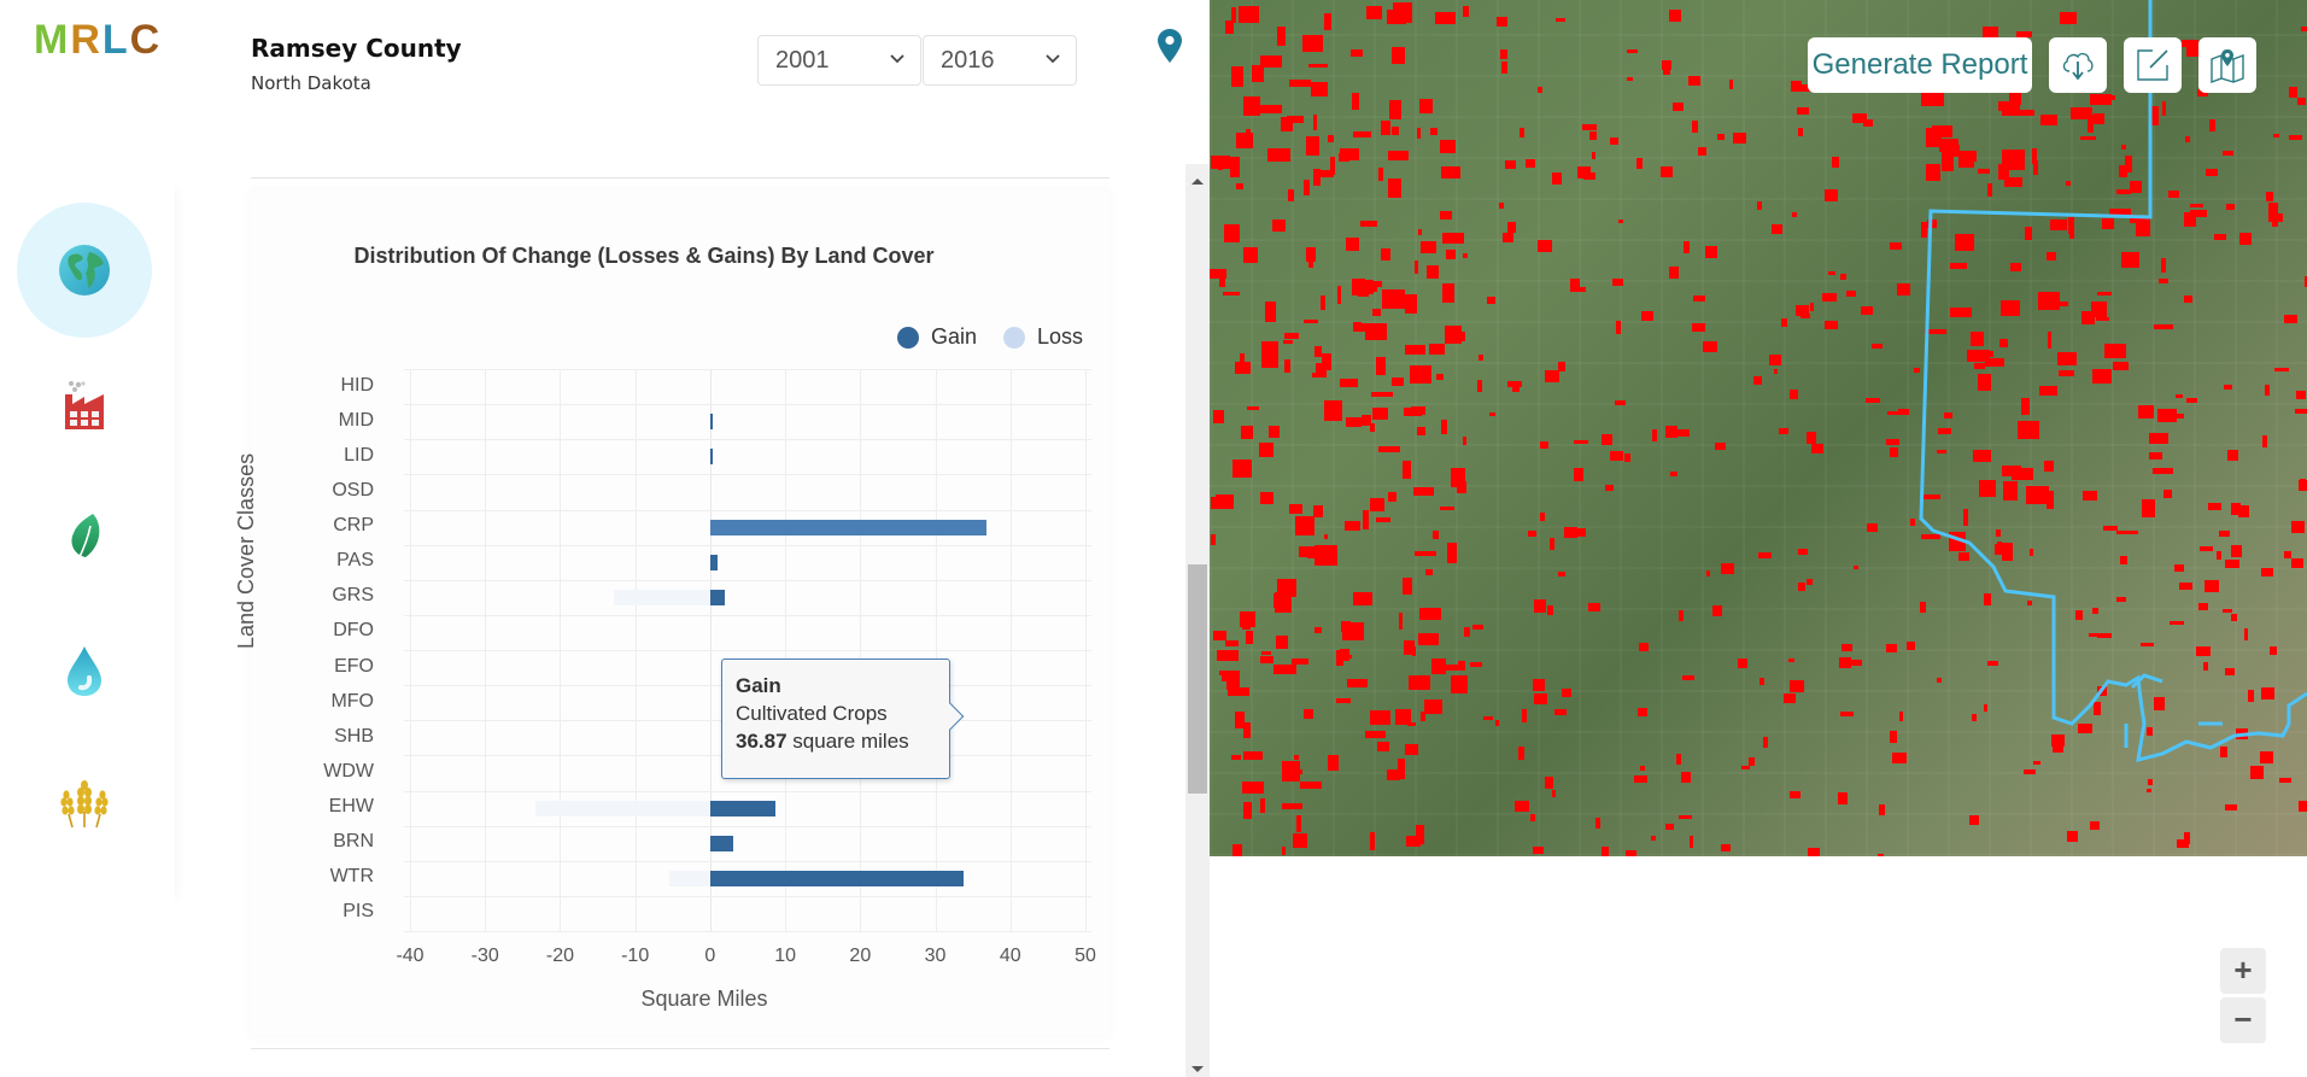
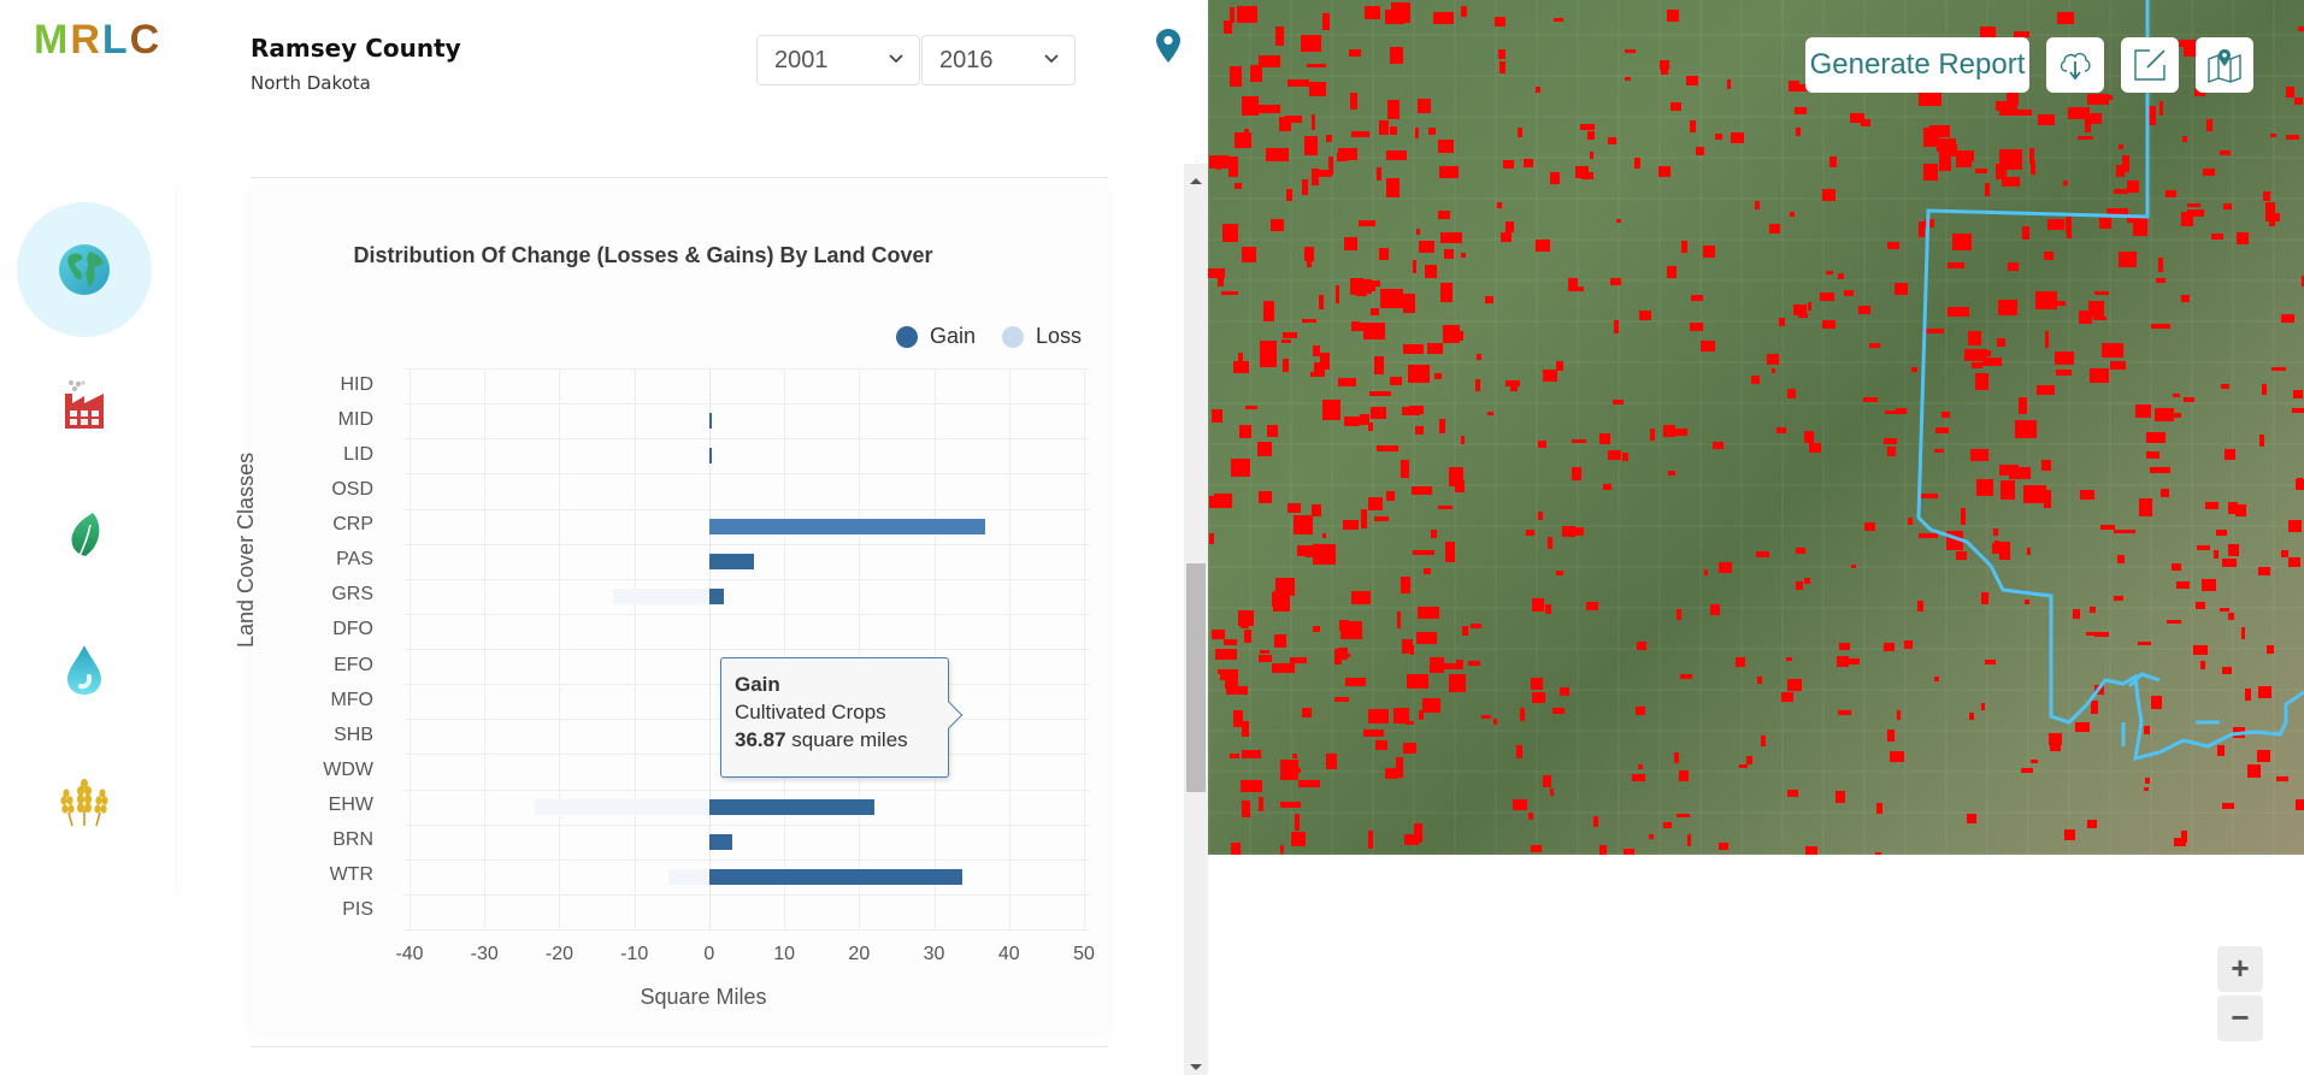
Gain/PAS: 1 -> 6
Gain/EHW: 9 -> 22
